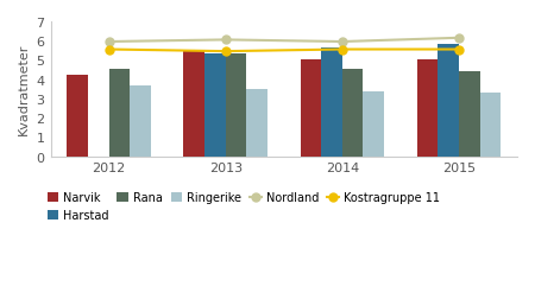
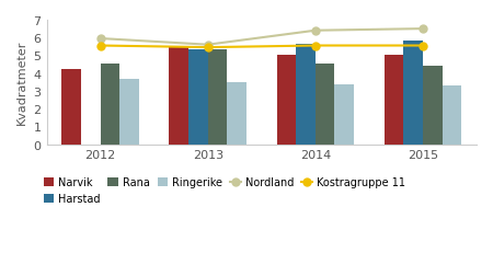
Nordland/2013: 6.0 -> 5.6
Nordland/2014: 6.0 -> 6.4
Nordland/2015: 6.2 -> 6.5
